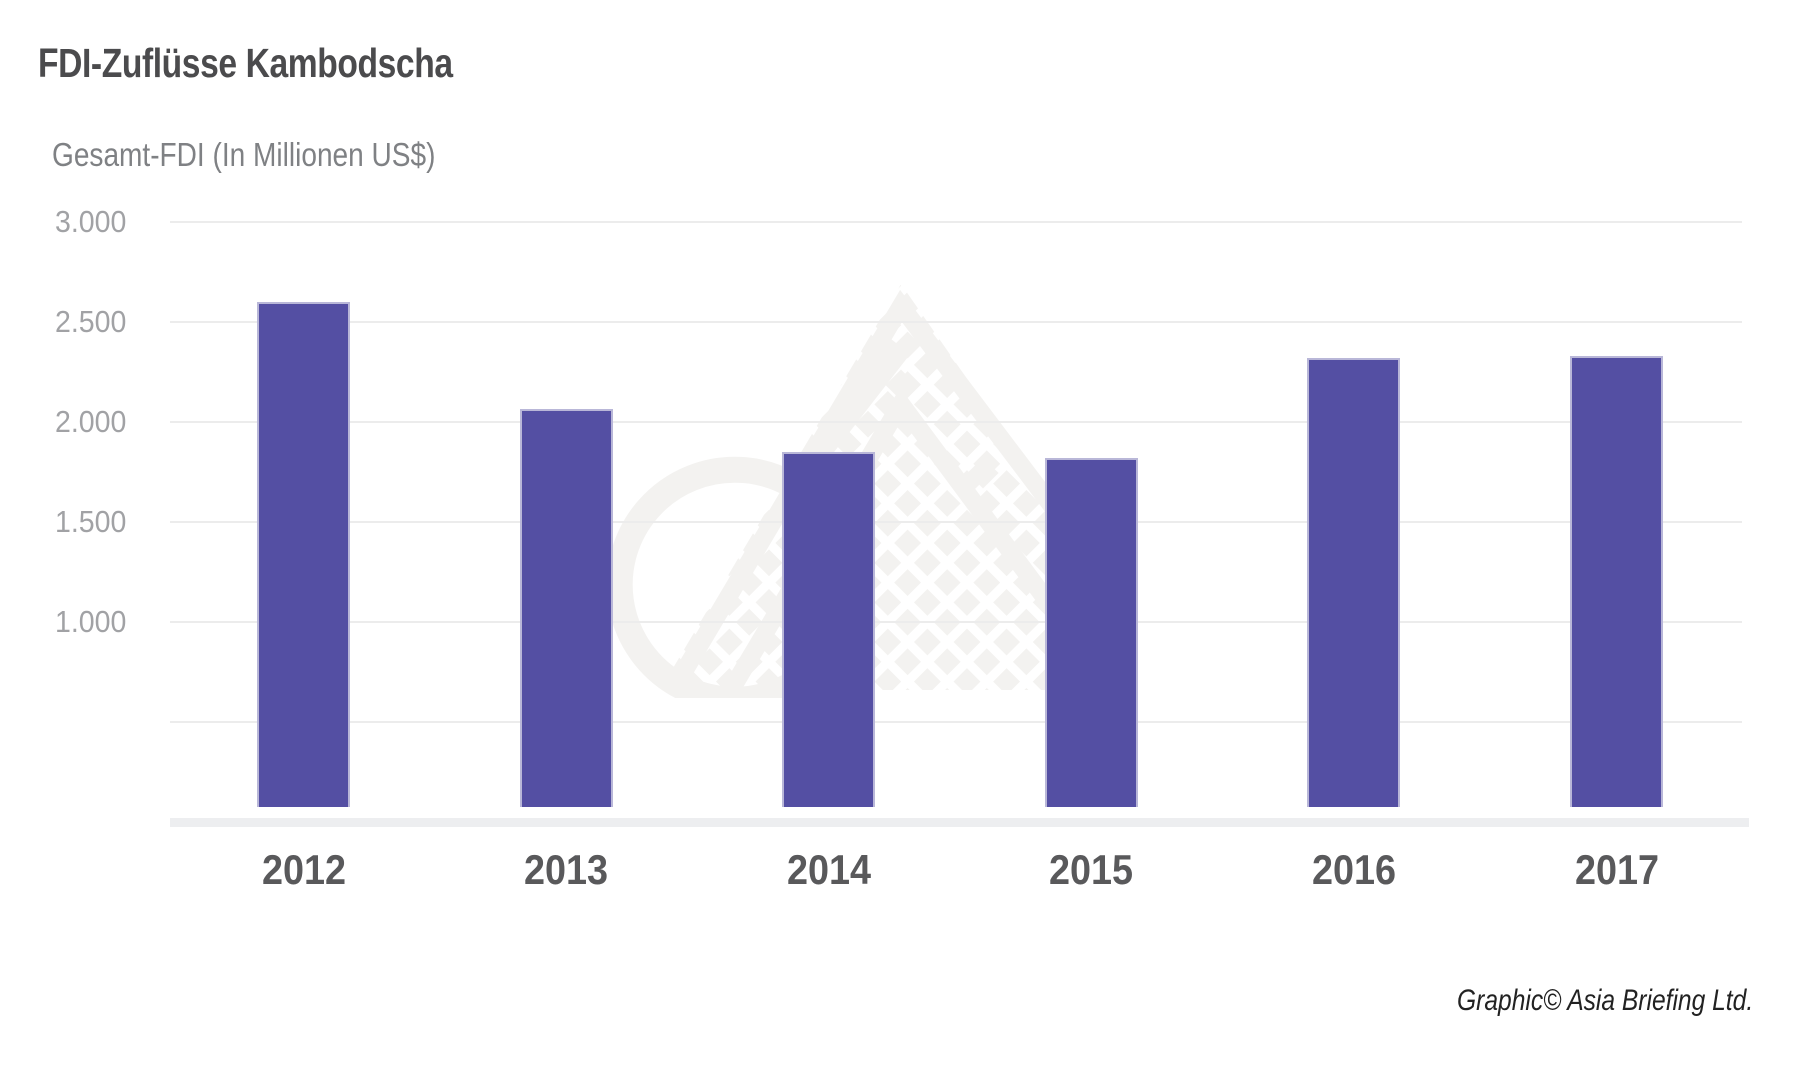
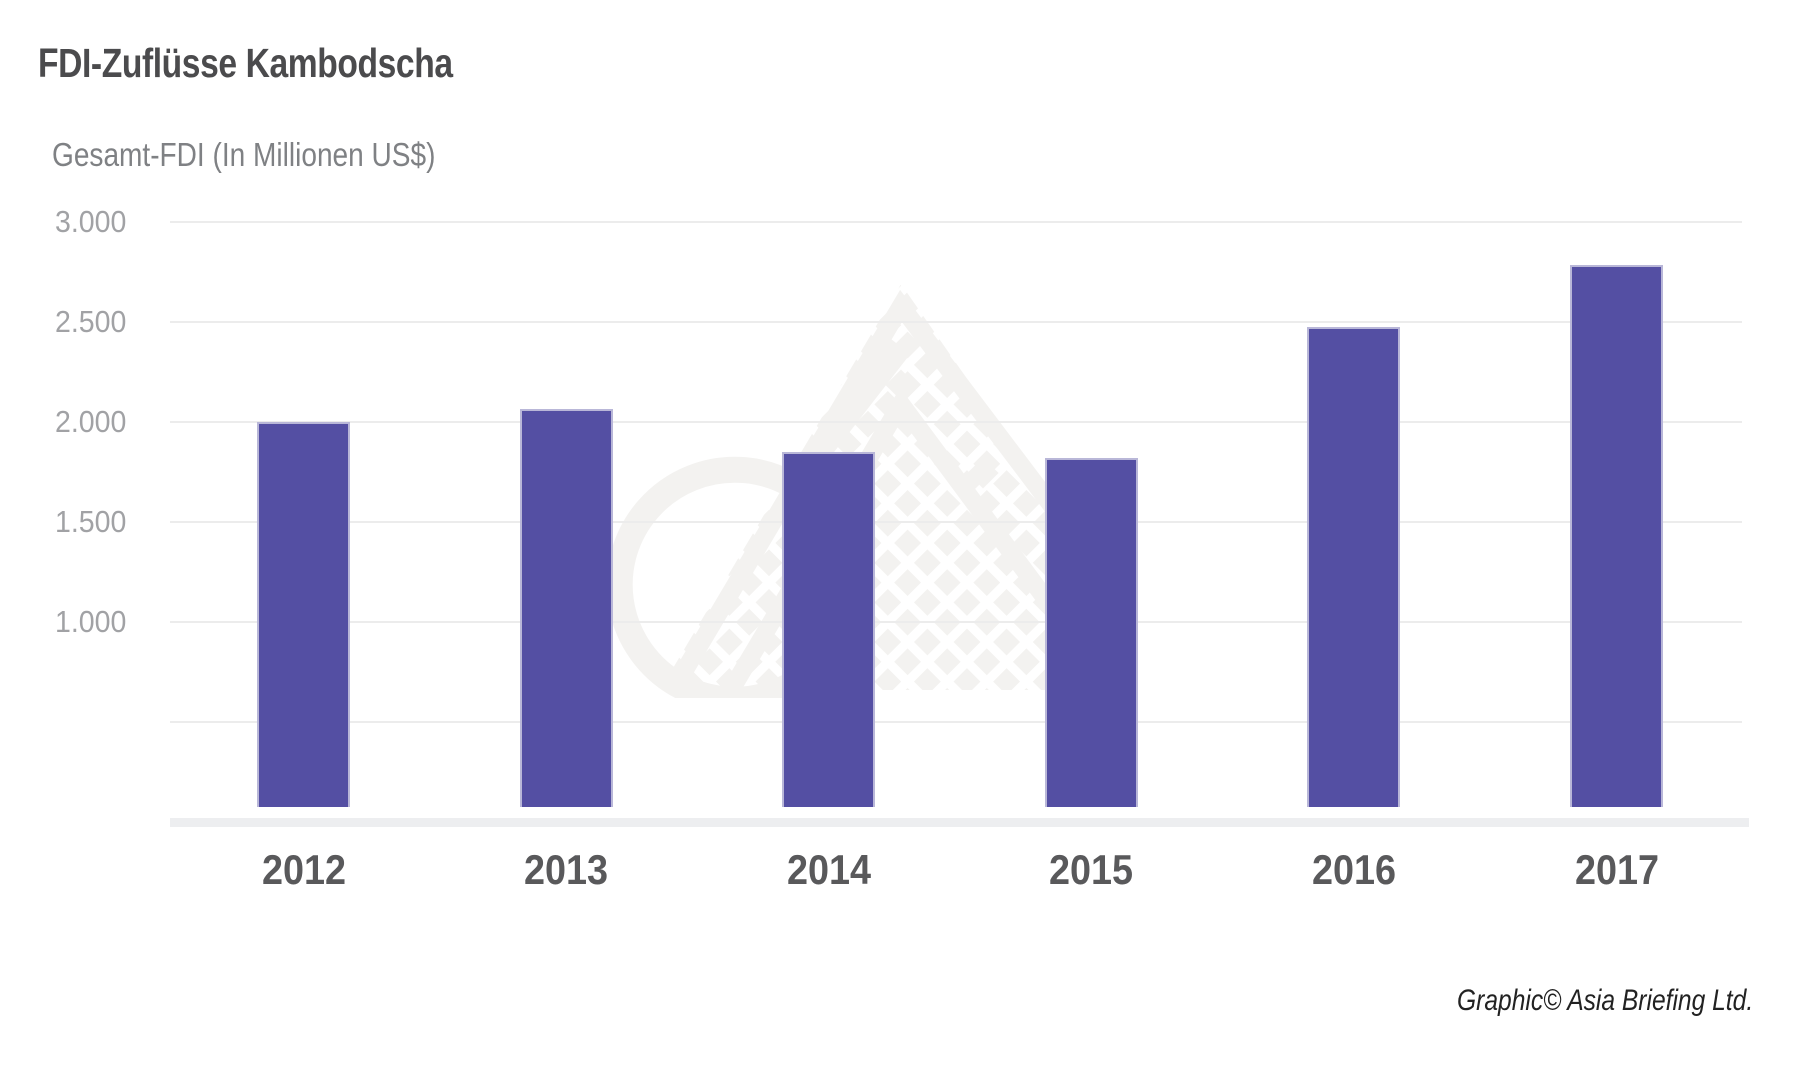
2012: 2600 -> 2000
2016: 2320 -> 2480
2017: 2330 -> 2780
